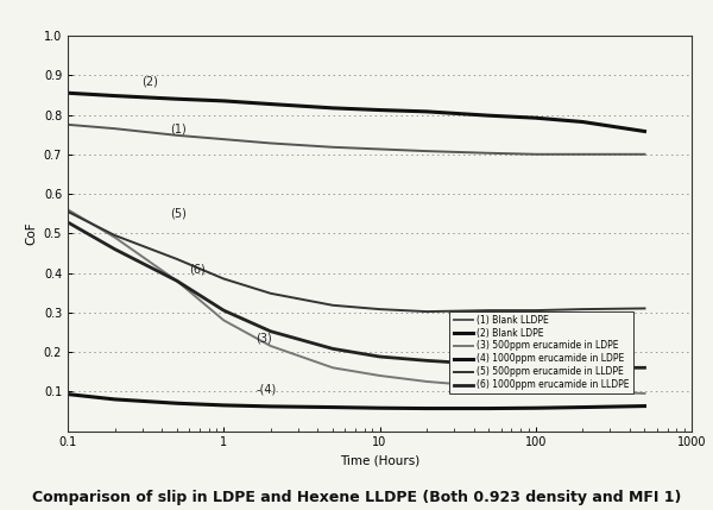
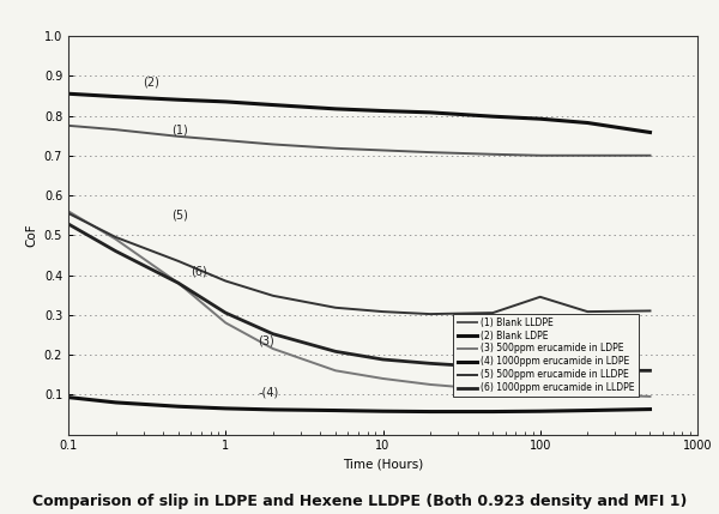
(5) 500ppm erucamide in LLDPE/100: 0.305 -> 0.345
